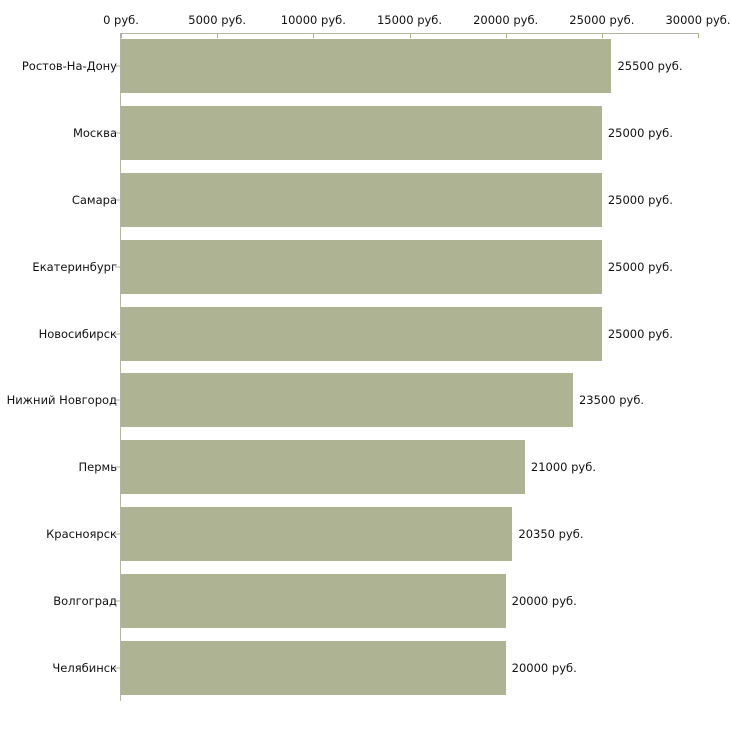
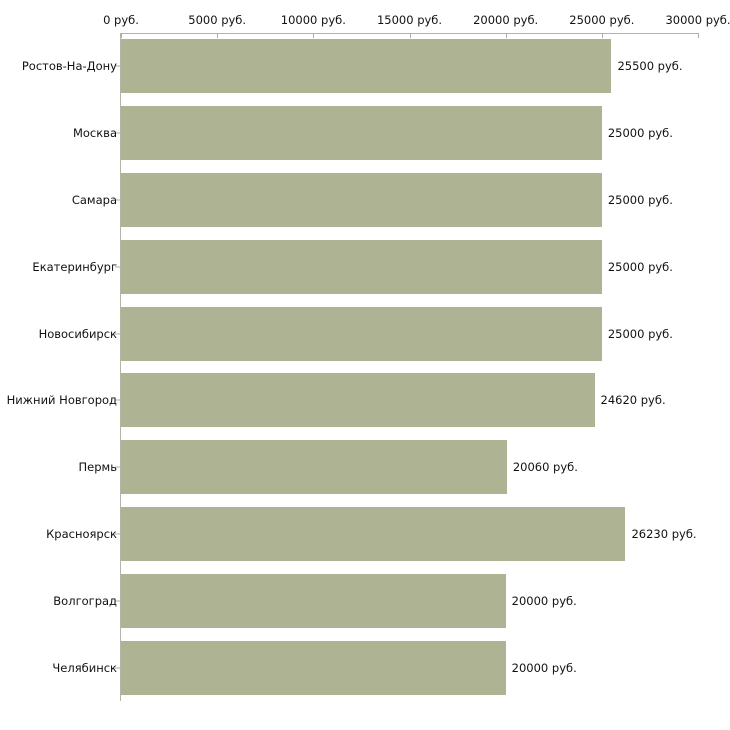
Нижний Новгород: 23500 -> 24620
Пермь: 21000 -> 20060
Красноярск: 20350 -> 26230
